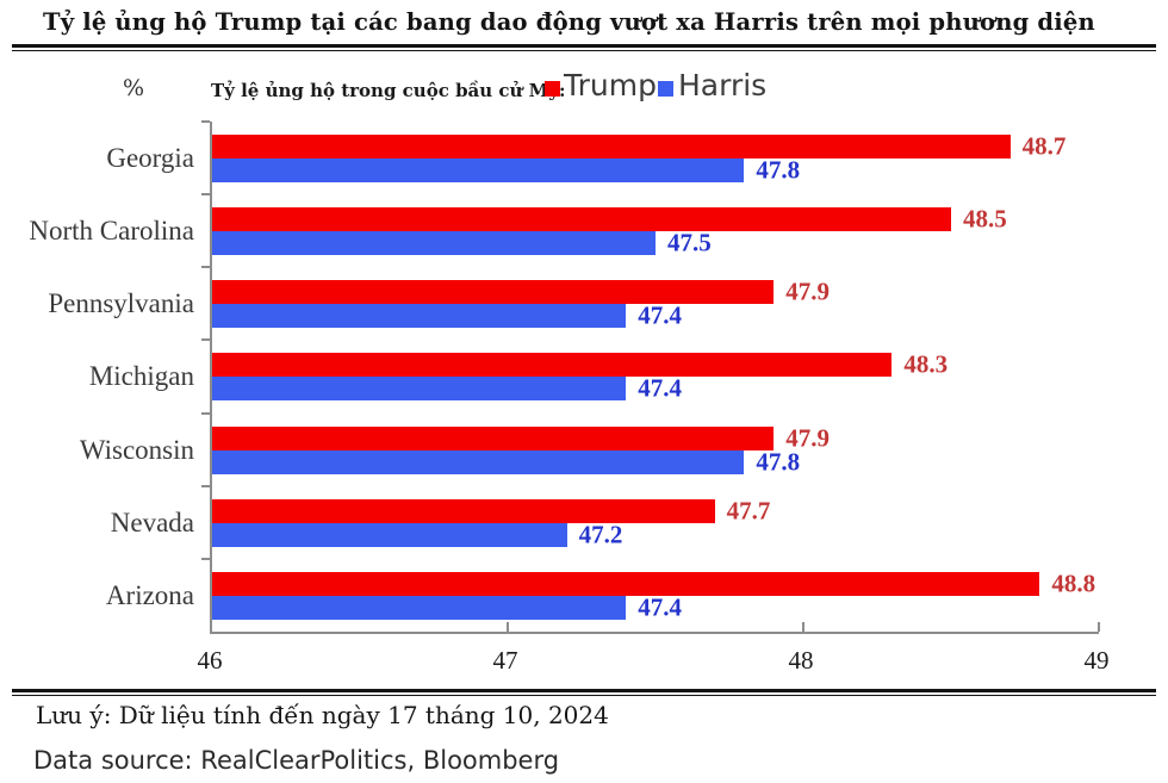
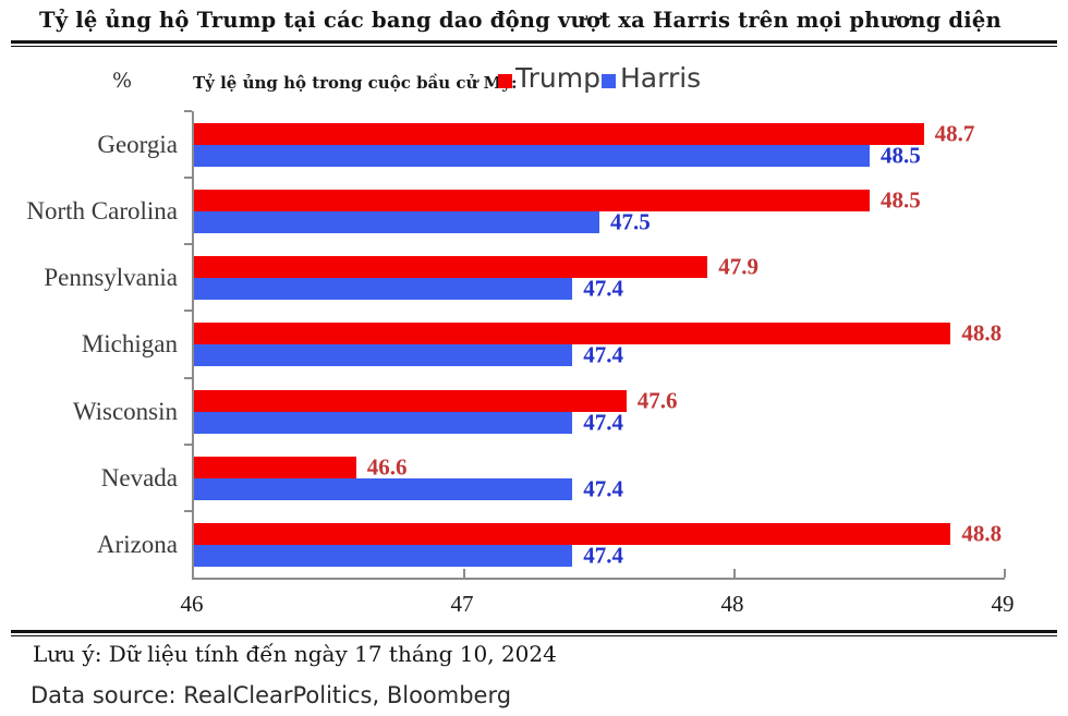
Harris/Georgia: 47.8 -> 48.5
Trump/Michigan: 48.3 -> 48.8
Trump/Wisconsin: 47.9 -> 47.6
Harris/Wisconsin: 47.8 -> 47.4
Trump/Nevada: 47.7 -> 46.6
Harris/Nevada: 47.2 -> 47.4
